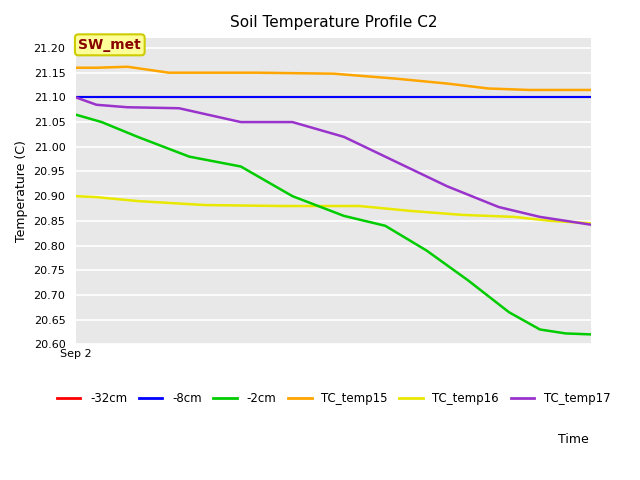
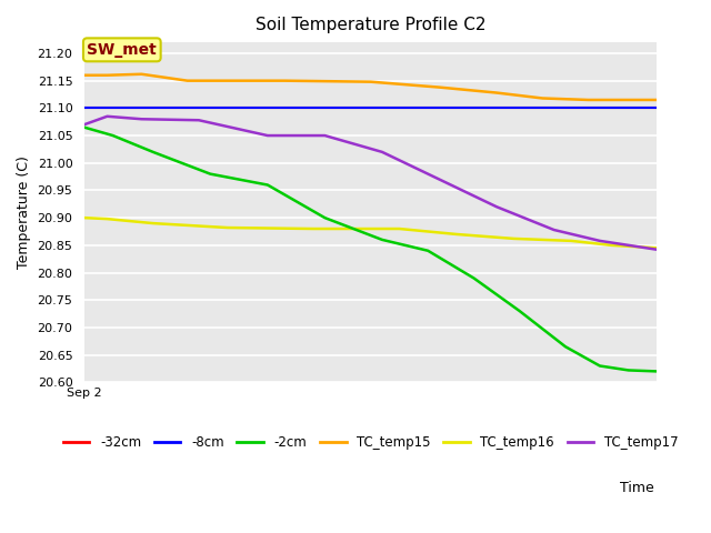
TC_temp17/Sep 2: 21.100 -> 21.070
